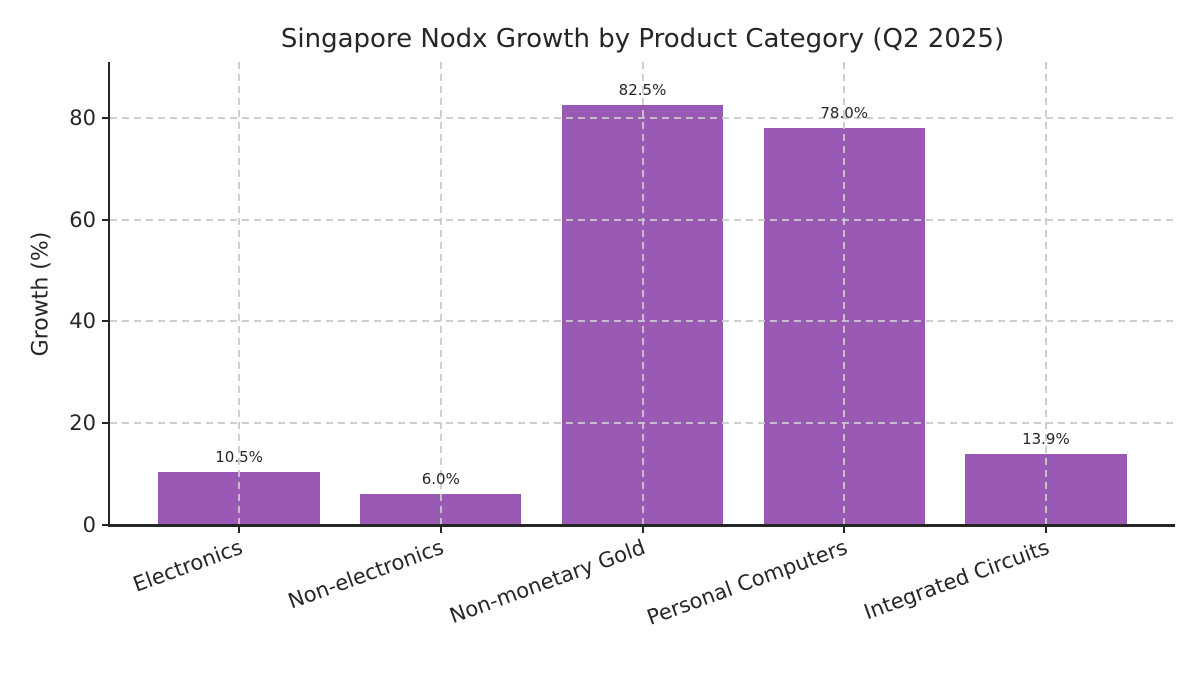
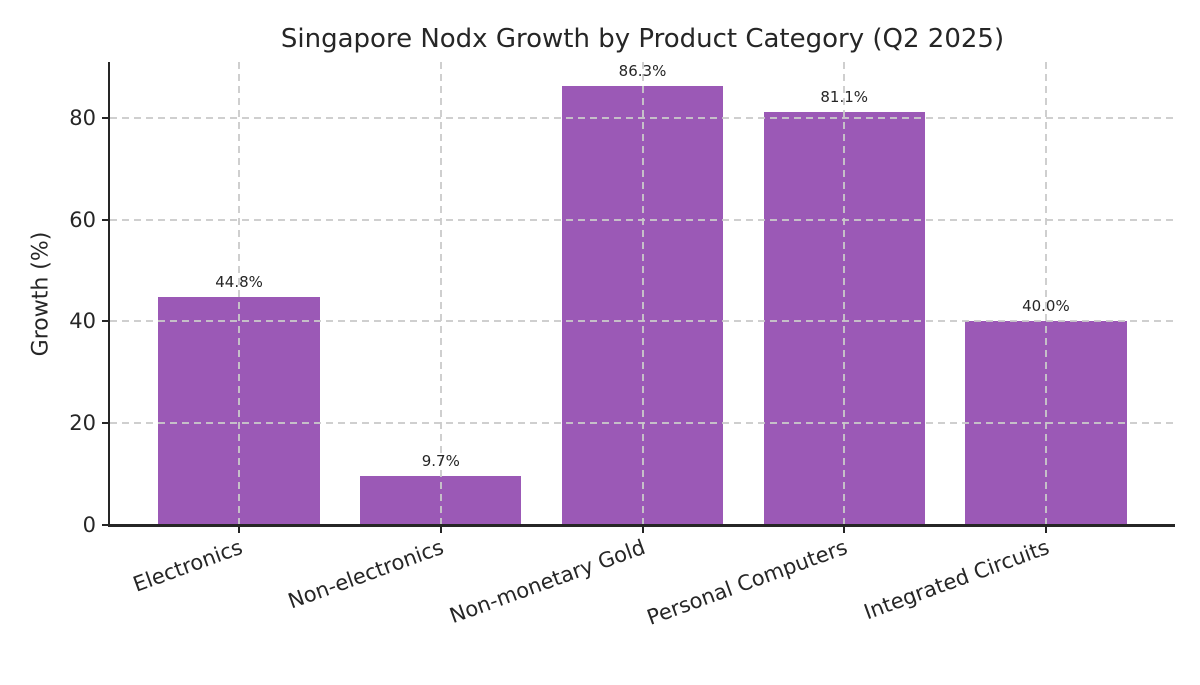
Electronics: 10.5% -> 44.8%
Non-electronics: 6.0% -> 9.7%
Non-monetary Gold: 82.5% -> 86.3%
Personal Computers: 78.0% -> 81.1%
Integrated Circuits: 13.9% -> 40.0%
